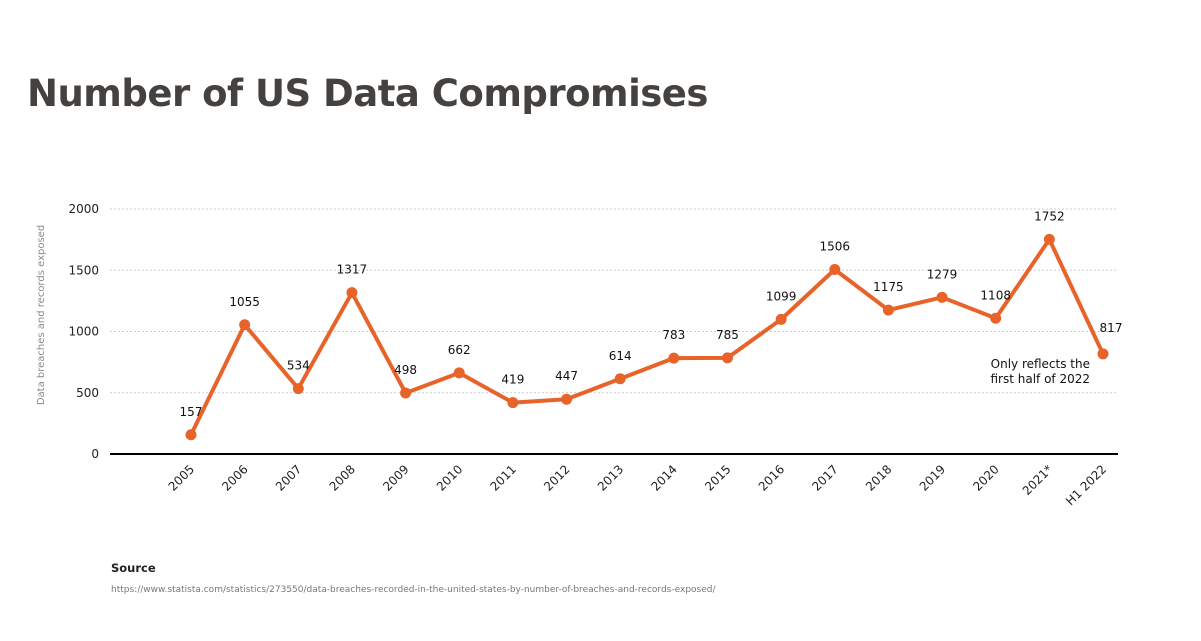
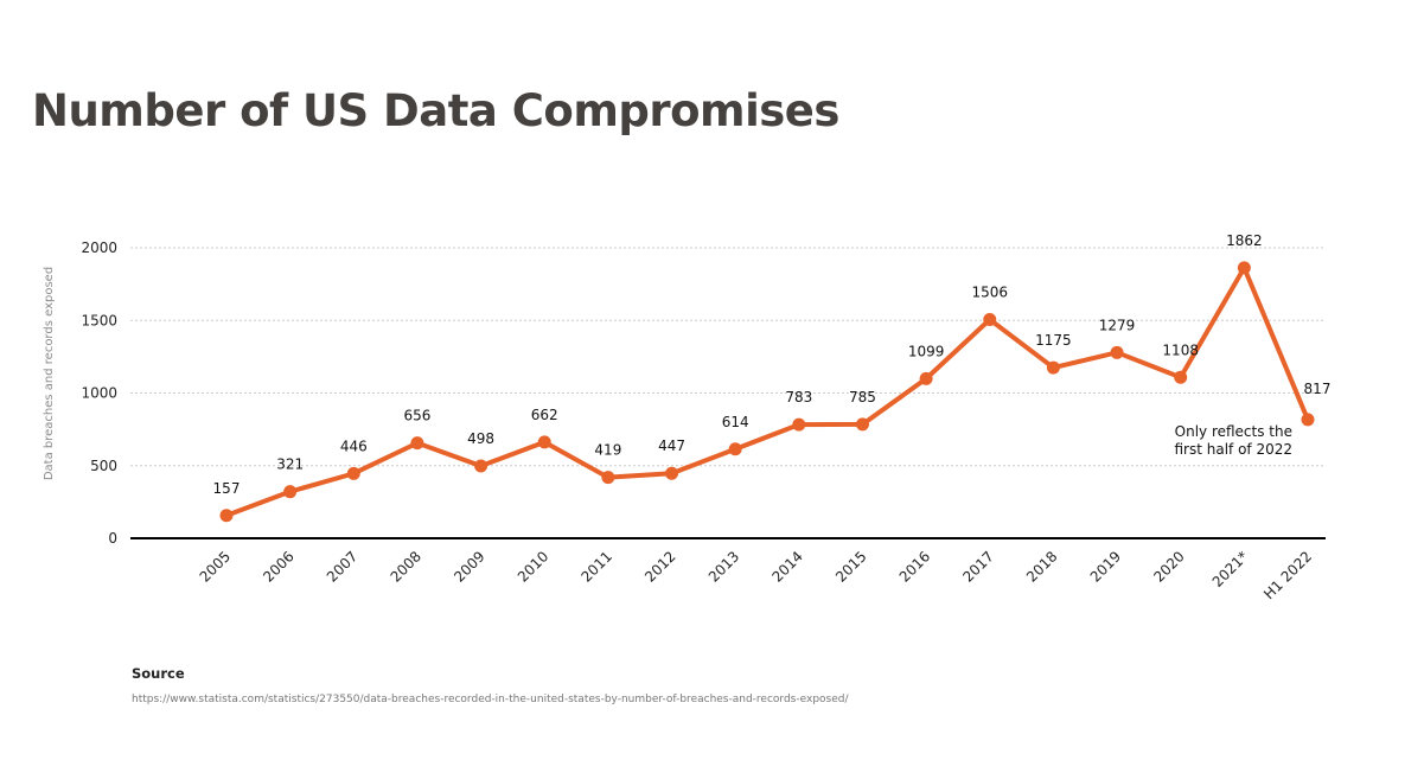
2006: 1055 -> 321
2007: 534 -> 446
2008: 1317 -> 656
2021*: 1752 -> 1862
